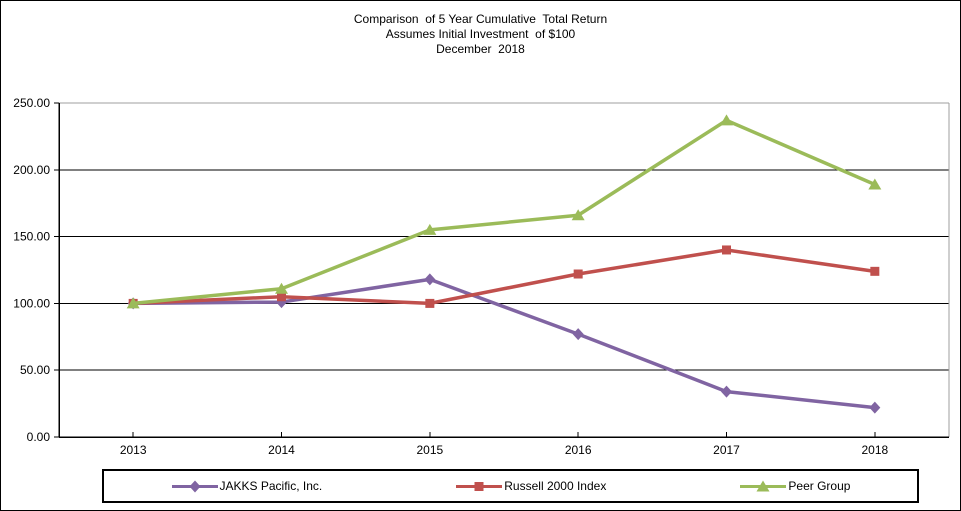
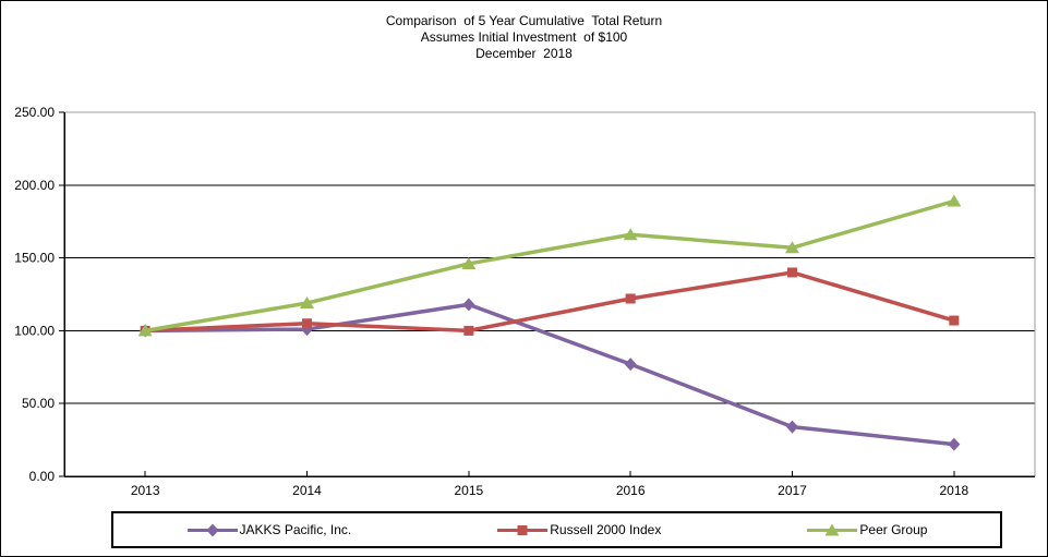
Peer Group/2014: 111 -> 119
Peer Group/2015: 155 -> 146
Peer Group/2017: 237 -> 157
Russell 2000 Index/2018: 124 -> 107
